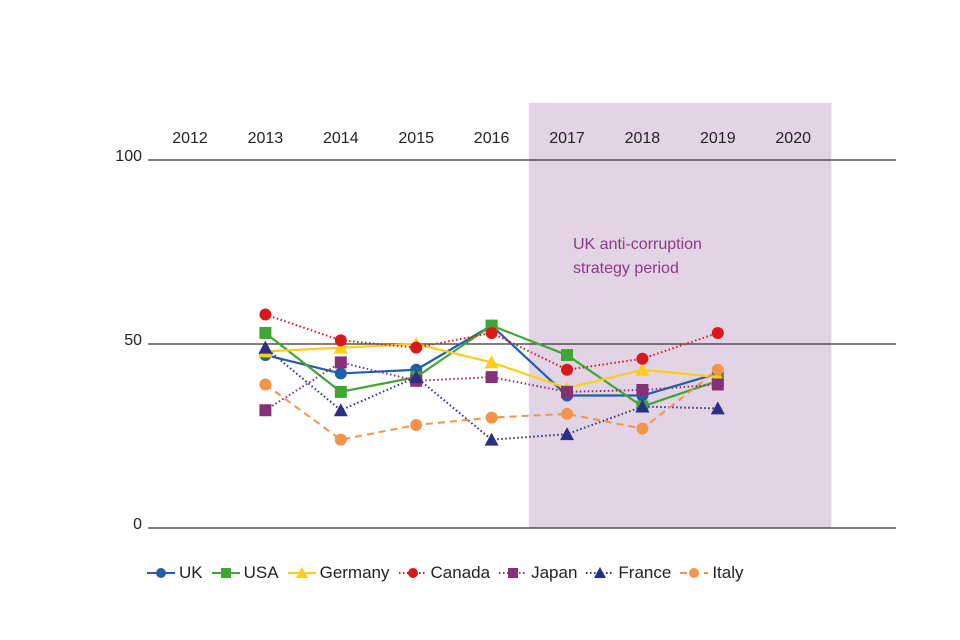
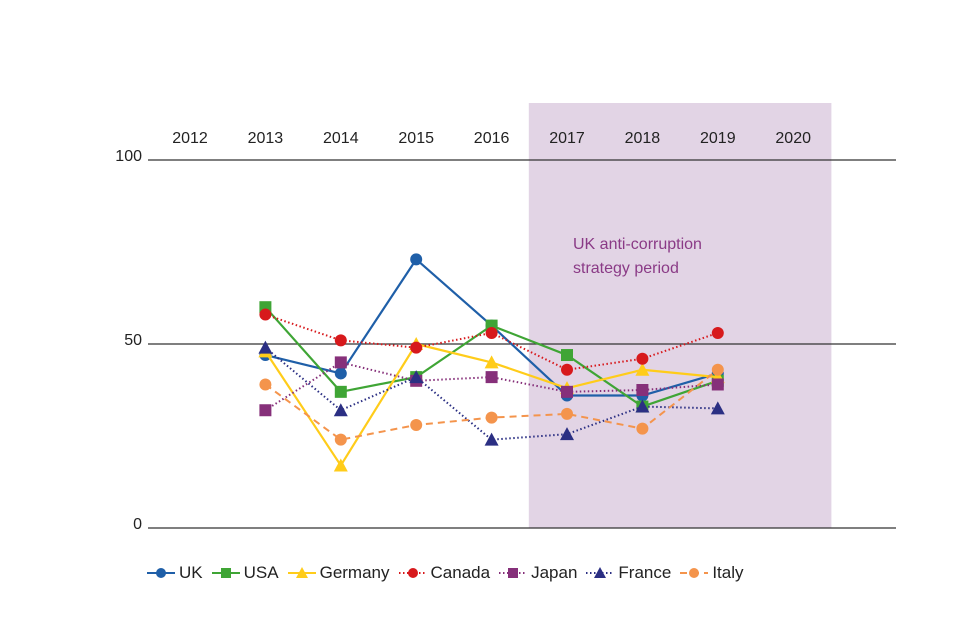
USA/2013: 53 -> 60
Germany/2014: 49 -> 17
UK/2015: 43 -> 73
